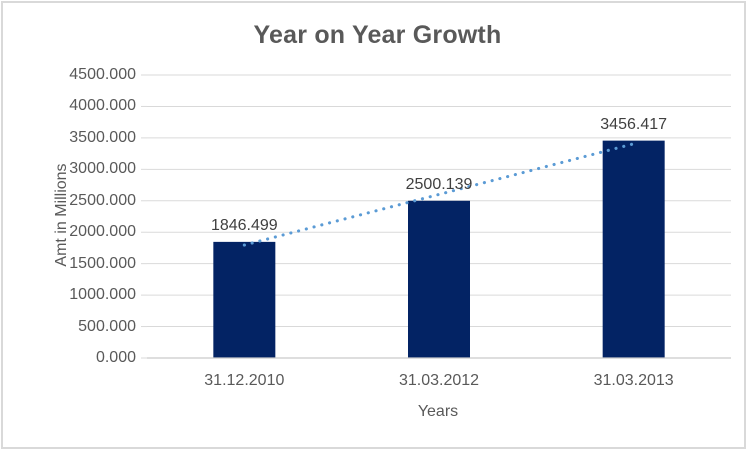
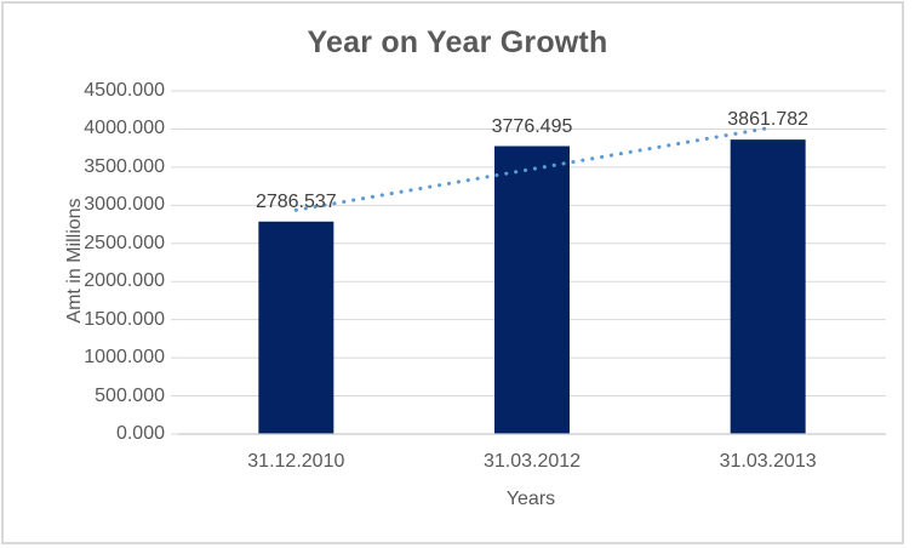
31.12.2010: 1846.499 -> 2786.537
31.03.2012: 2500.139 -> 3776.495
31.03.2013: 3456.417 -> 3861.782
